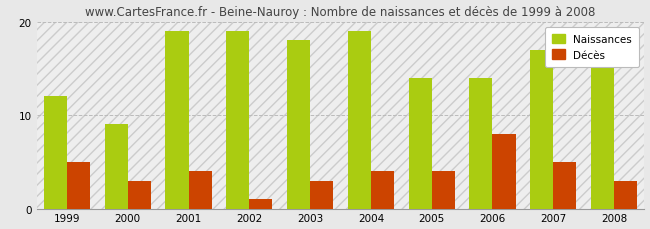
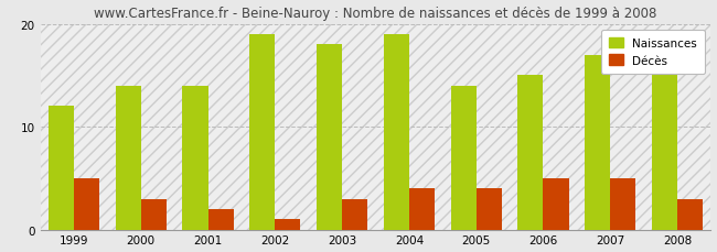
Naissances/2000: 9 -> 14
Naissances/2001: 19 -> 14
Décès/2001: 4 -> 2
Naissances/2006: 14 -> 15
Décès/2006: 8 -> 5
